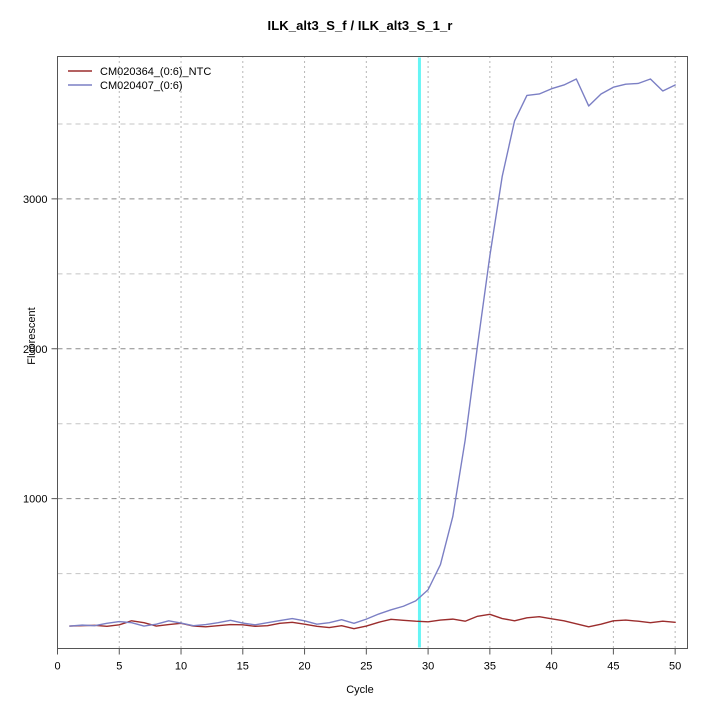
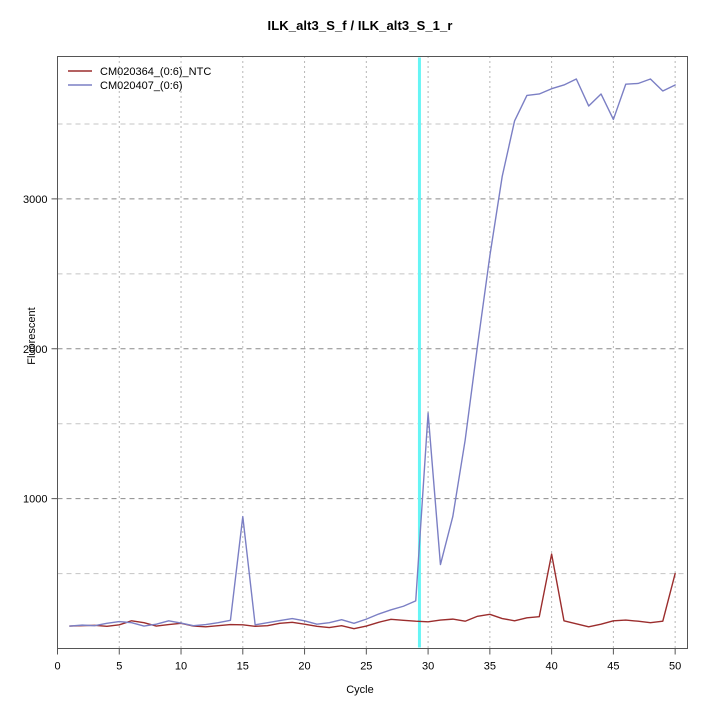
CM020407_(0:6)/15: 170 -> 880
CM020407_(0:6)/30: 390 -> 1570
CM020364_(0:6)_NTC/40: 200 -> 630
CM020407_(0:6)/45: 3740 -> 3530
CM020364_(0:6)_NTC/50: 180 -> 500
